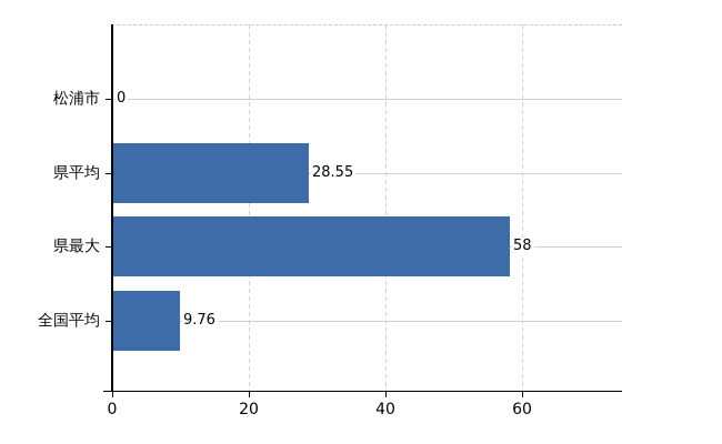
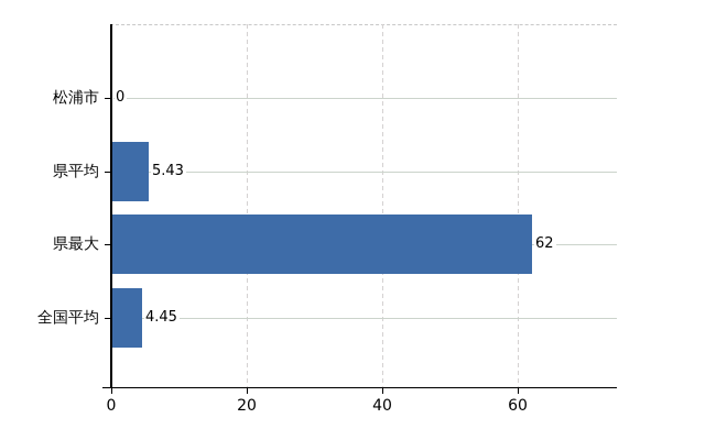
県平均: 28.55 -> 5.43
県最大: 58 -> 62
全国平均: 9.76 -> 4.45
